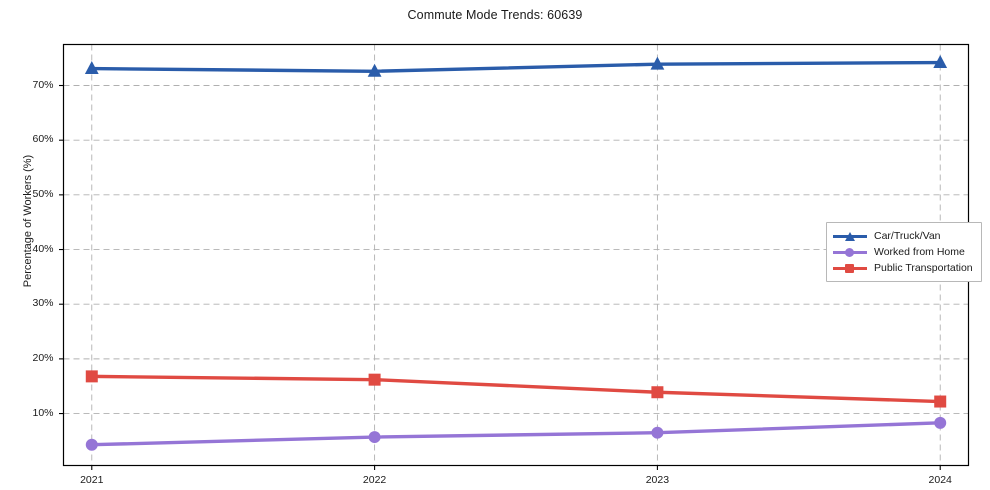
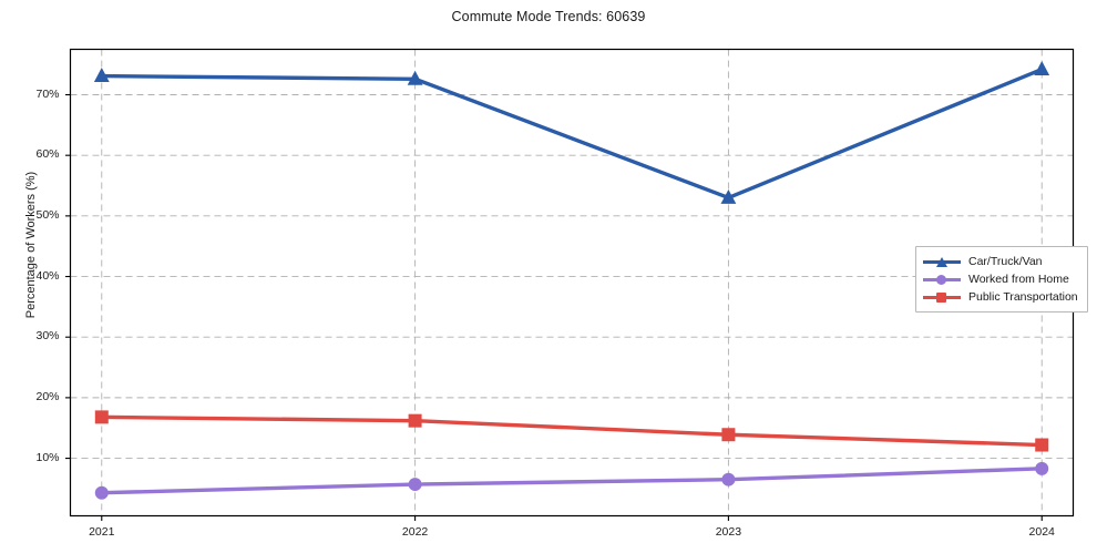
Car/Truck/Van/2023: 74% -> 53%
